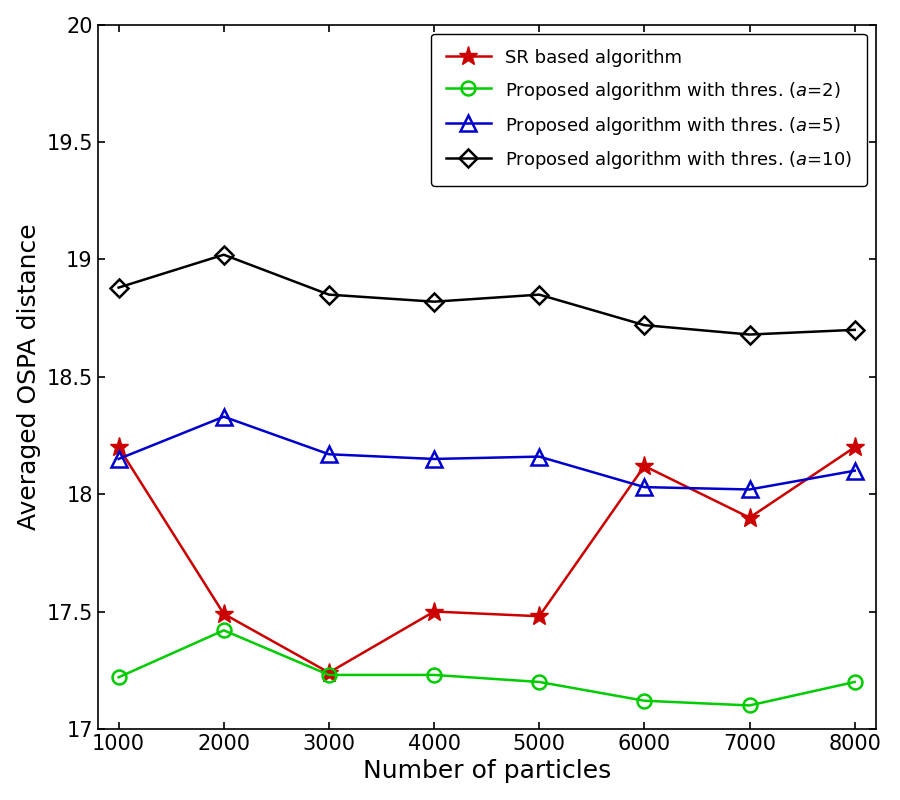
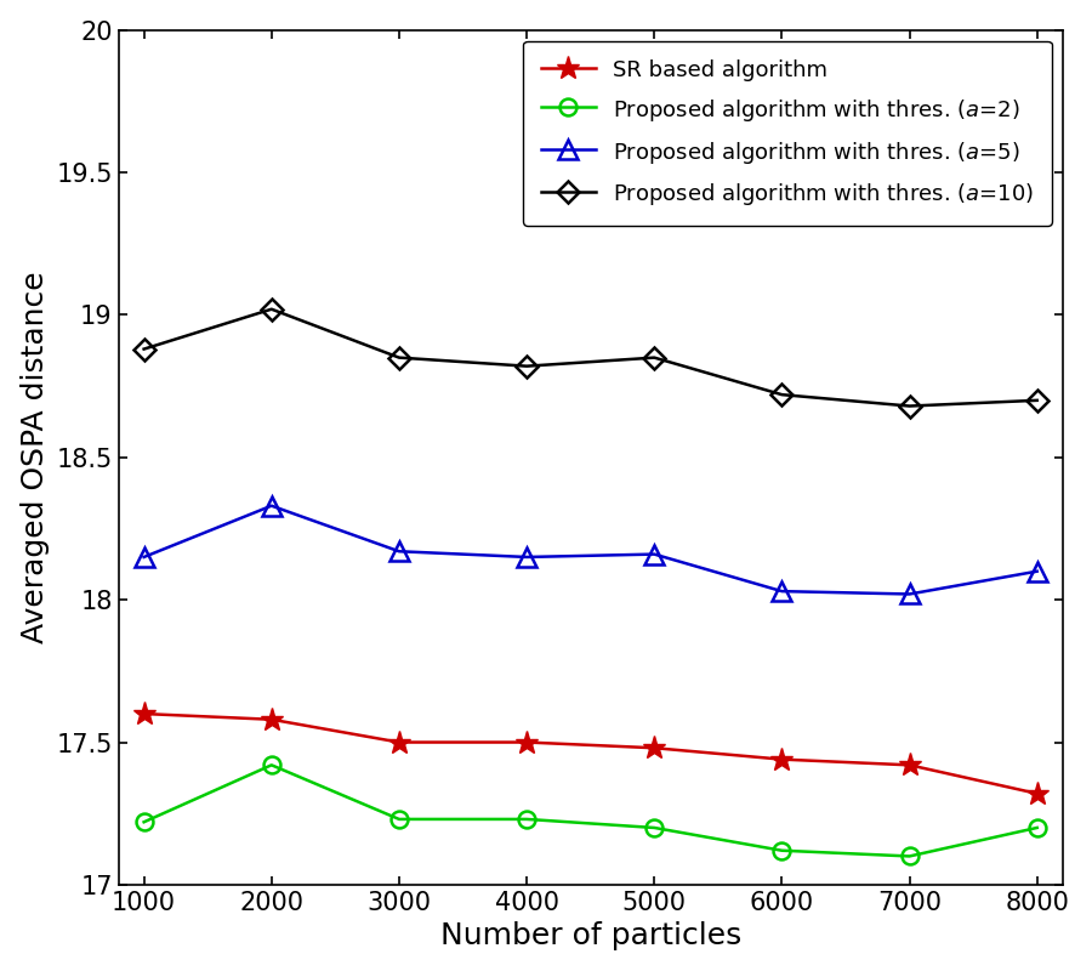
SR based algorithm/1000: 18.20 -> 17.60
SR based algorithm/2000: 17.49 -> 17.58
SR based algorithm/3000: 17.24 -> 17.50
SR based algorithm/6000: 18.12 -> 17.44
SR based algorithm/7000: 17.90 -> 17.42
SR based algorithm/8000: 18.20 -> 17.32
